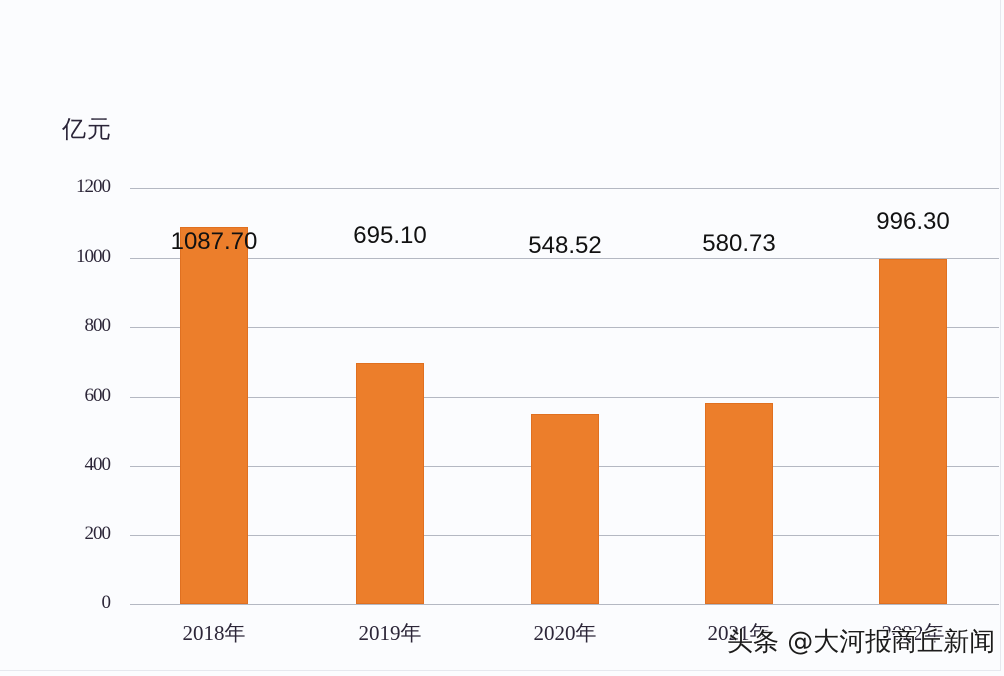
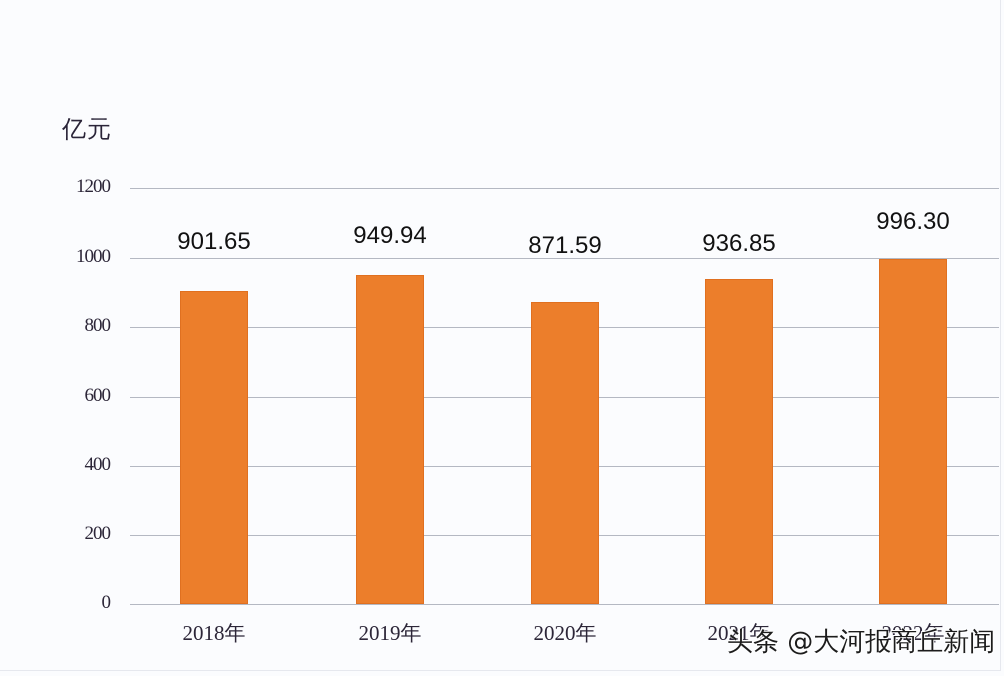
2018年: 1087.70 -> 901.65
2019年: 695.10 -> 949.94
2020年: 548.52 -> 871.59
2021年: 580.73 -> 936.85
